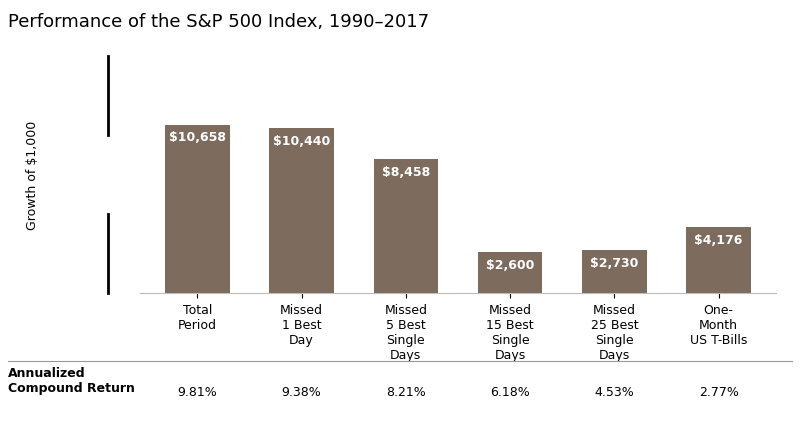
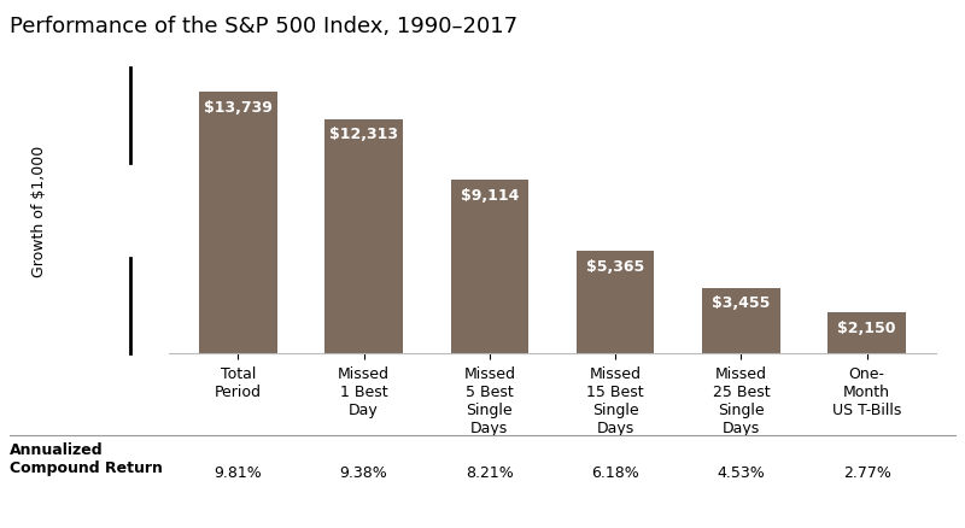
Total Period: $10,658 -> $13,739
Missed 1 Best Day: $10,440 -> $12,313
Missed 5 Best Single Days: $8,458 -> $9,114
Missed 15 Best Single Days: $2,600 -> $5,365
Missed 25 Best Single Days: $2,730 -> $3,455
One- Month US T-Bills: $4,176 -> $2,150
